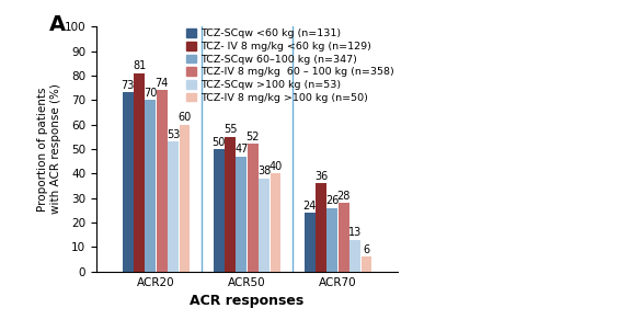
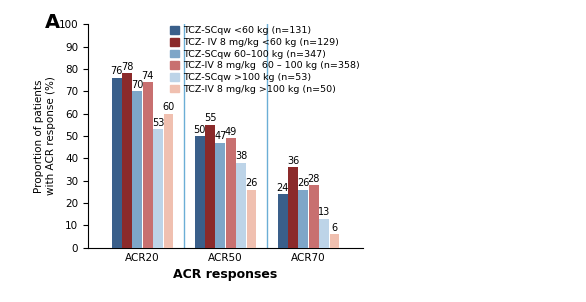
TCZ-SCqw <60 kg (n=131)/ACR20: 73 -> 76
TCZ- IV 8 mg/kg <60 kg (n=129)/ACR20: 81 -> 78
TCZ-IV 8 mg/kg 60 – 100 kg (n=358)/ACR50: 52 -> 49
TCZ-IV 8 mg/kg >100 kg (n=50)/ACR50: 40 -> 26
